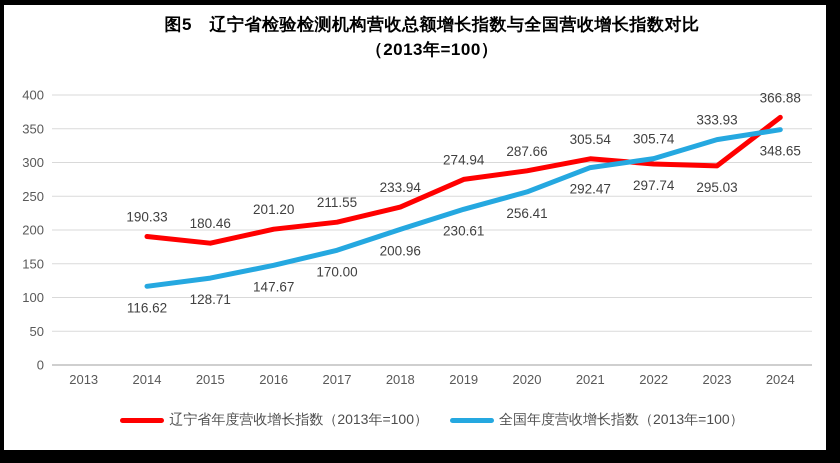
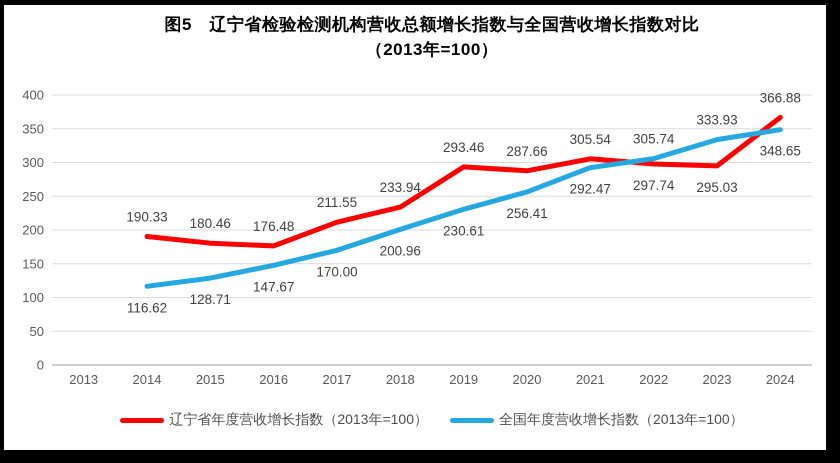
辽宁省年度营收增长指数（2013年=100）/2016: 201.20 -> 176.48
辽宁省年度营收增长指数（2013年=100）/2019: 274.94 -> 293.46
